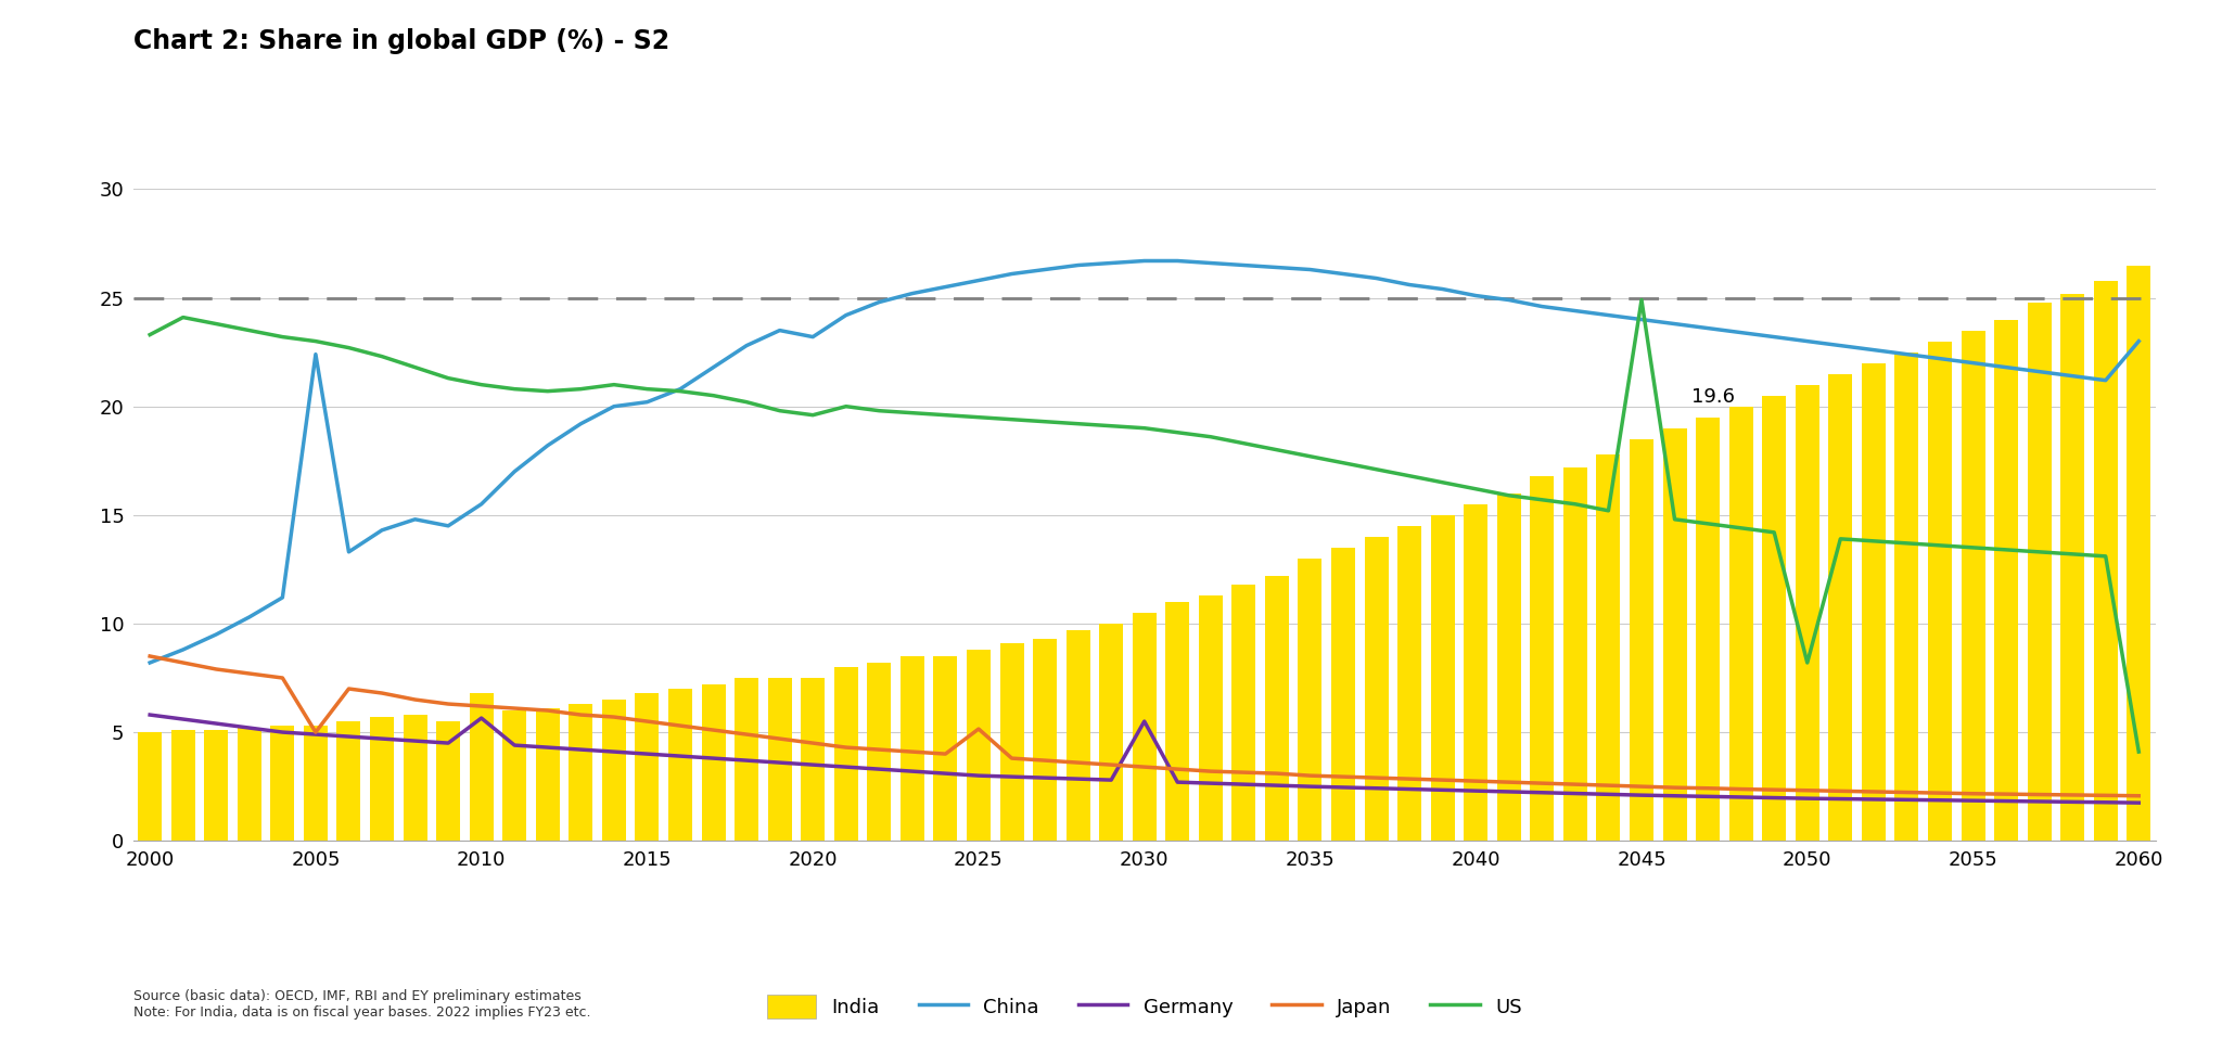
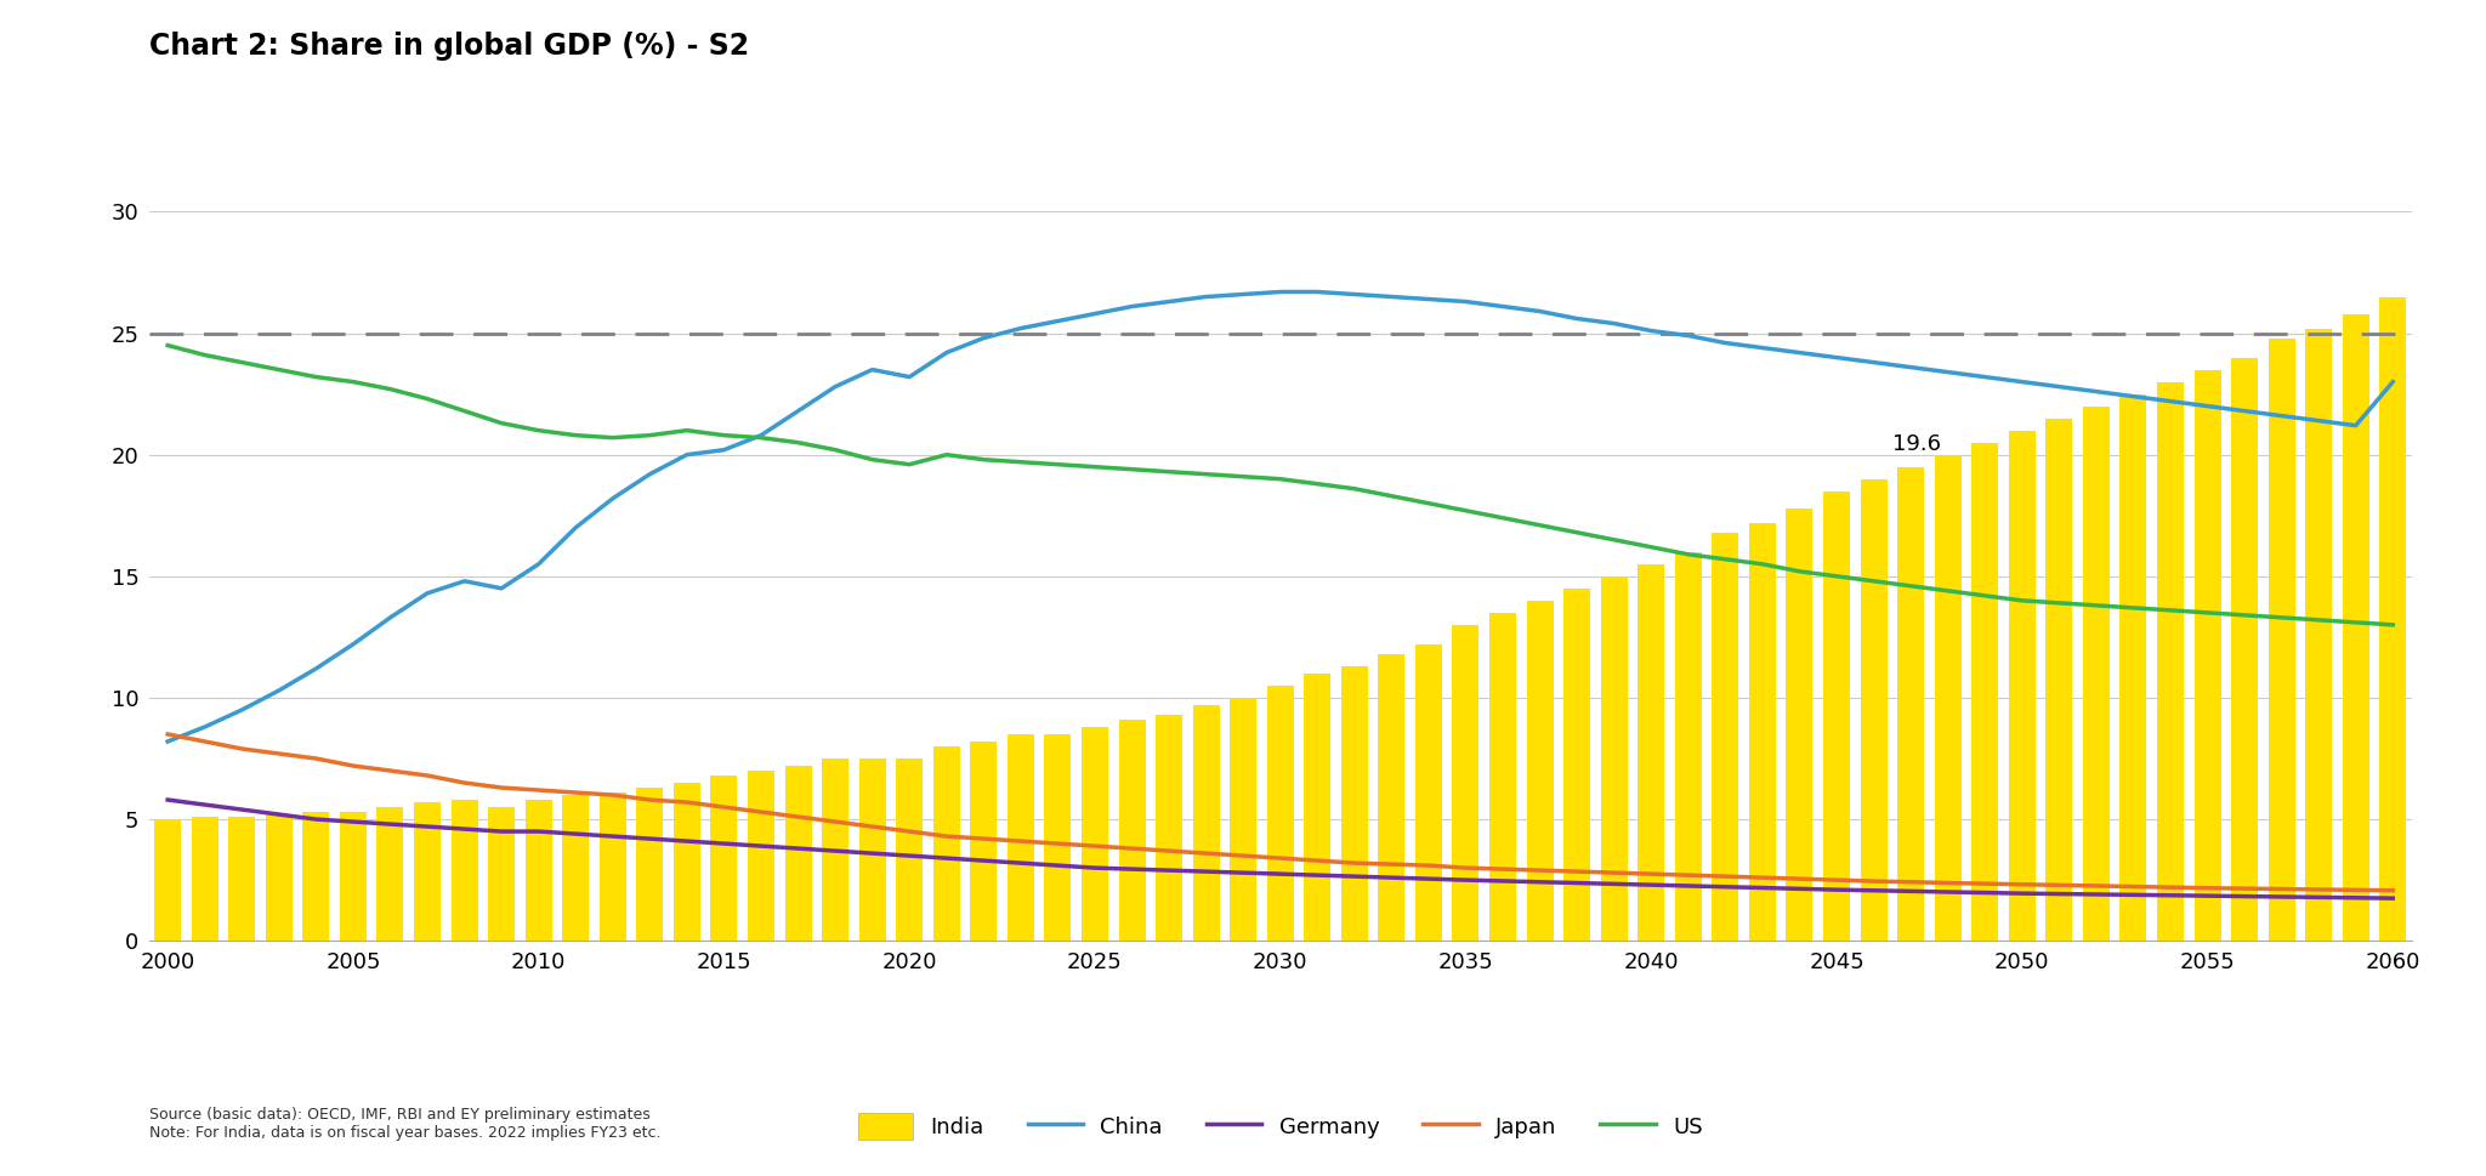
US/2000: 23.3 -> 24.5
China/2005: 22.4 -> 12.2
Japan/2005: 5.00 -> 7.20
India/2010: 6.8 -> 5.8
Germany/2010: 5.65 -> 4.50
Japan/2025: 5.15 -> 3.90
Germany/2030: 5.50 -> 2.75
US/2045: 24.9 -> 15.0
US/2050: 8.2 -> 14.0
US/2060: 4.1 -> 13.0
